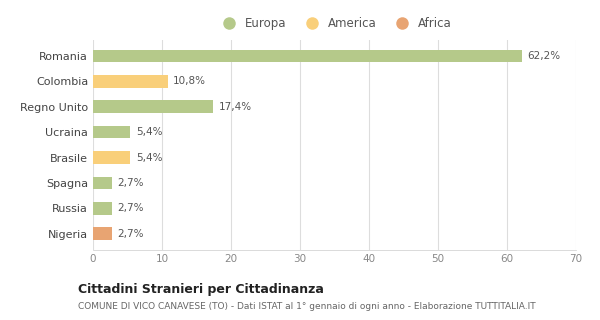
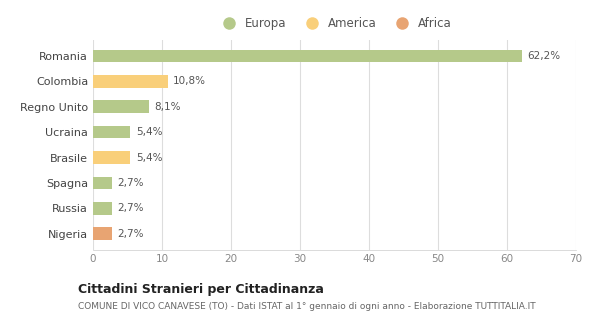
Regno Unito: 17,4% -> 8,1%
